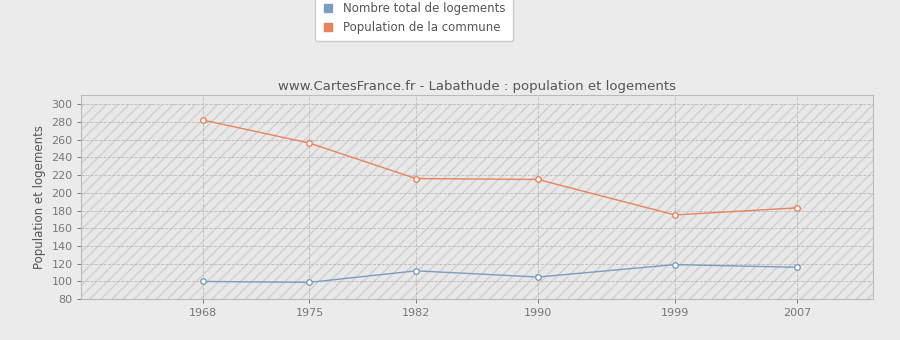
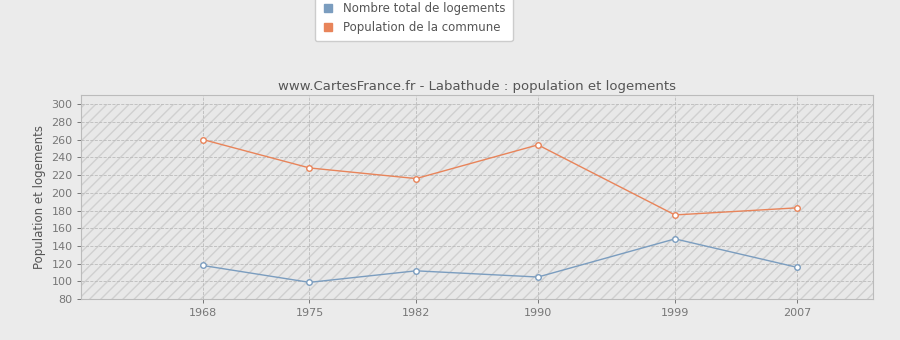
Nombre total de logements/1968: 100 -> 118
Population de la commune/1968: 282 -> 260
Population de la commune/1975: 256 -> 228
Population de la commune/1990: 215 -> 254
Nombre total de logements/1999: 119 -> 148
